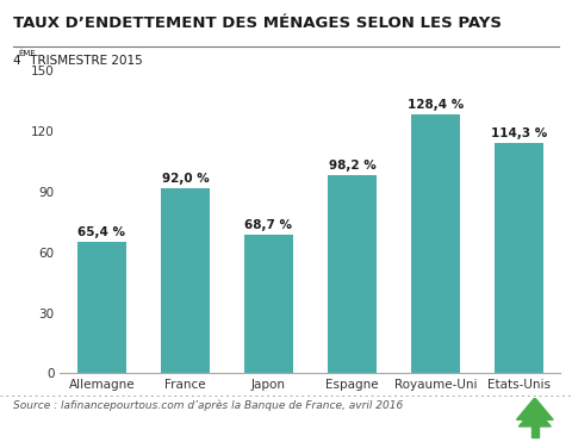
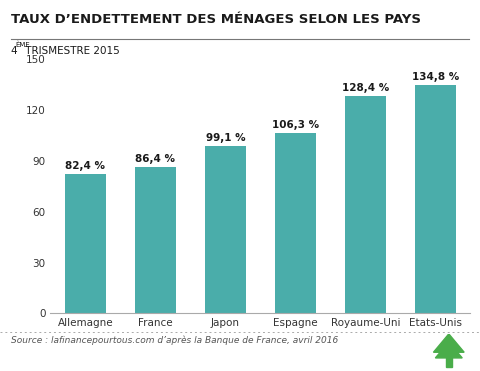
Allemagne: 65,4 -> 82,4
France: 92,0 -> 86,4
Japon: 68,7 -> 99,1
Espagne: 98,2 -> 106,3
Etats-Unis: 114,3 -> 134,8
